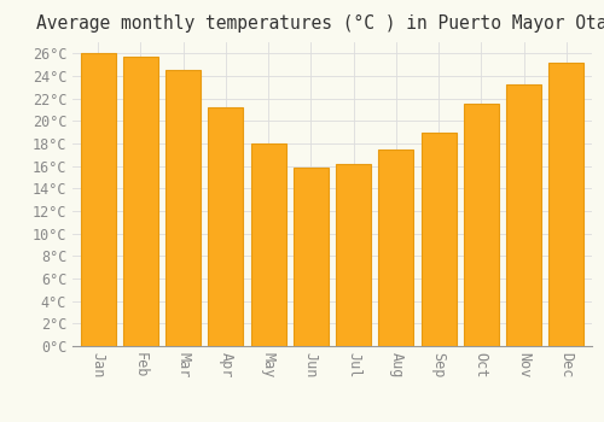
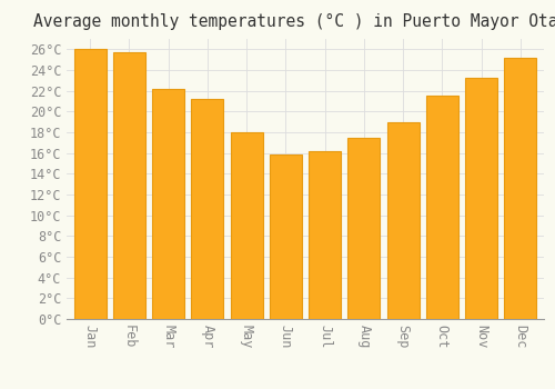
Mar: 24.5°C -> 22.2°C
